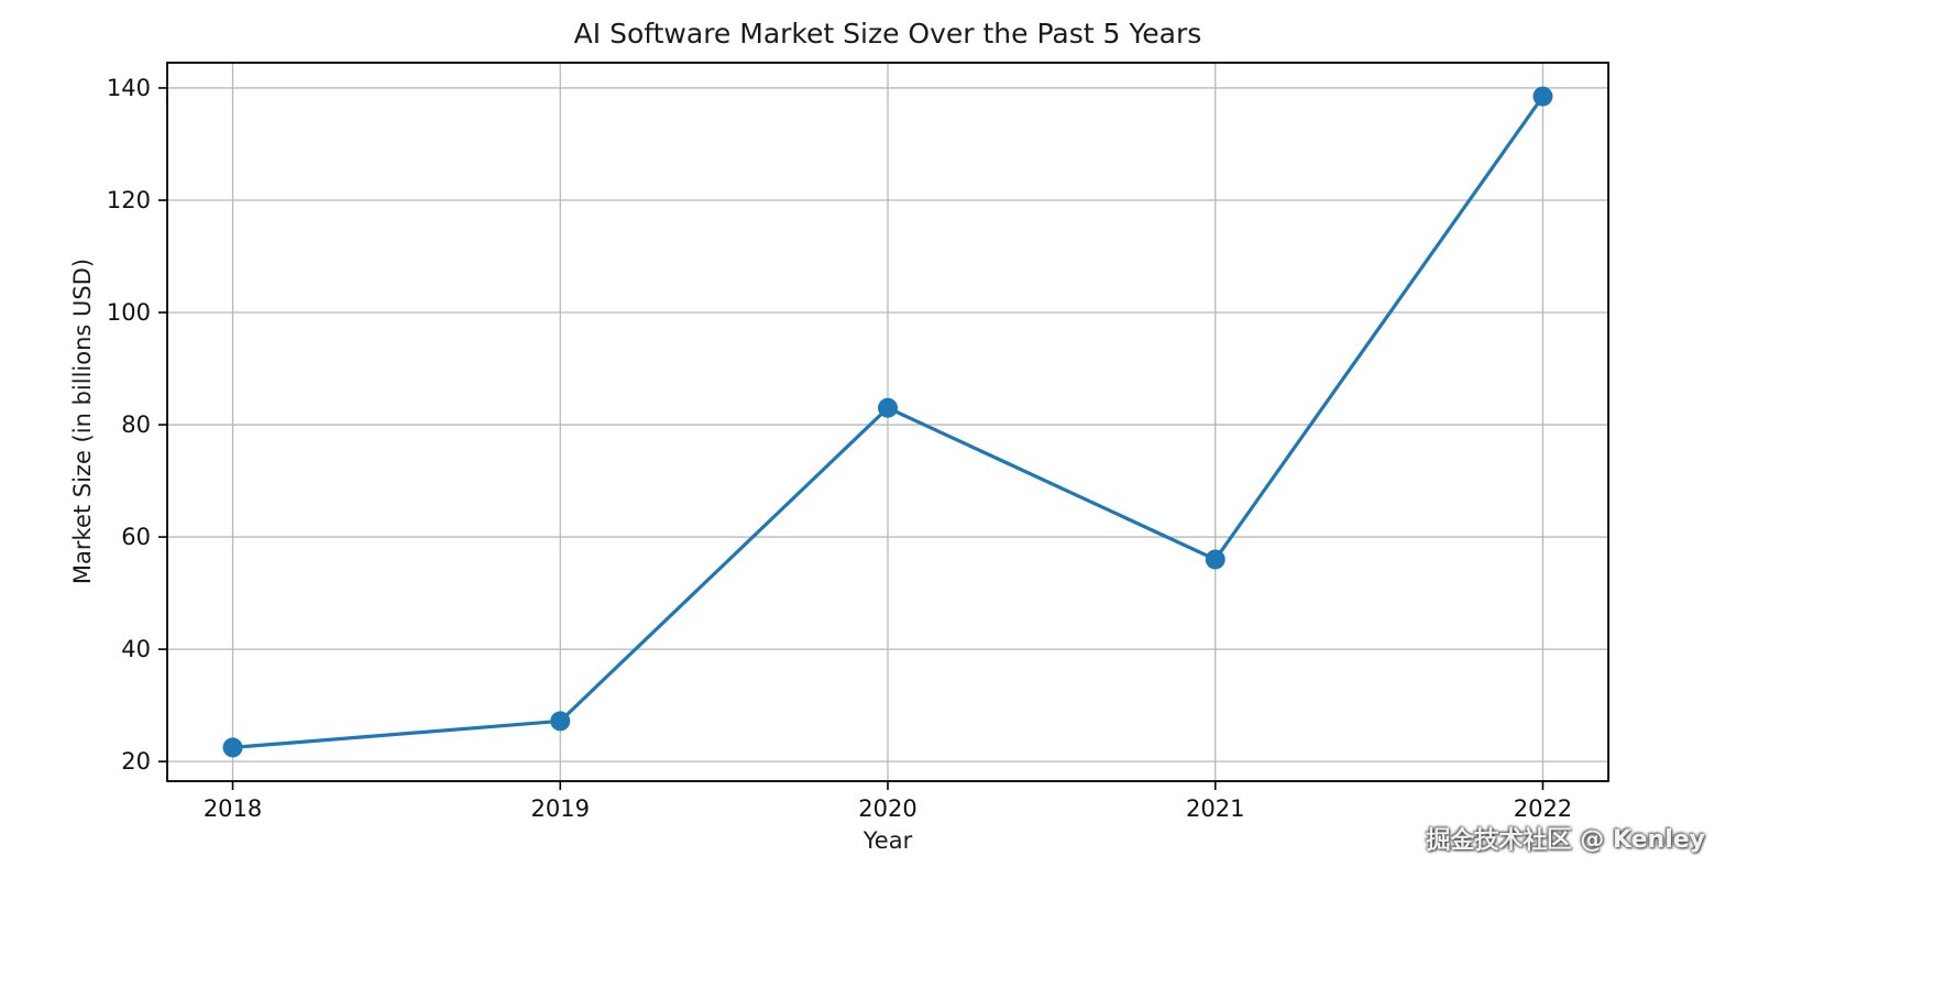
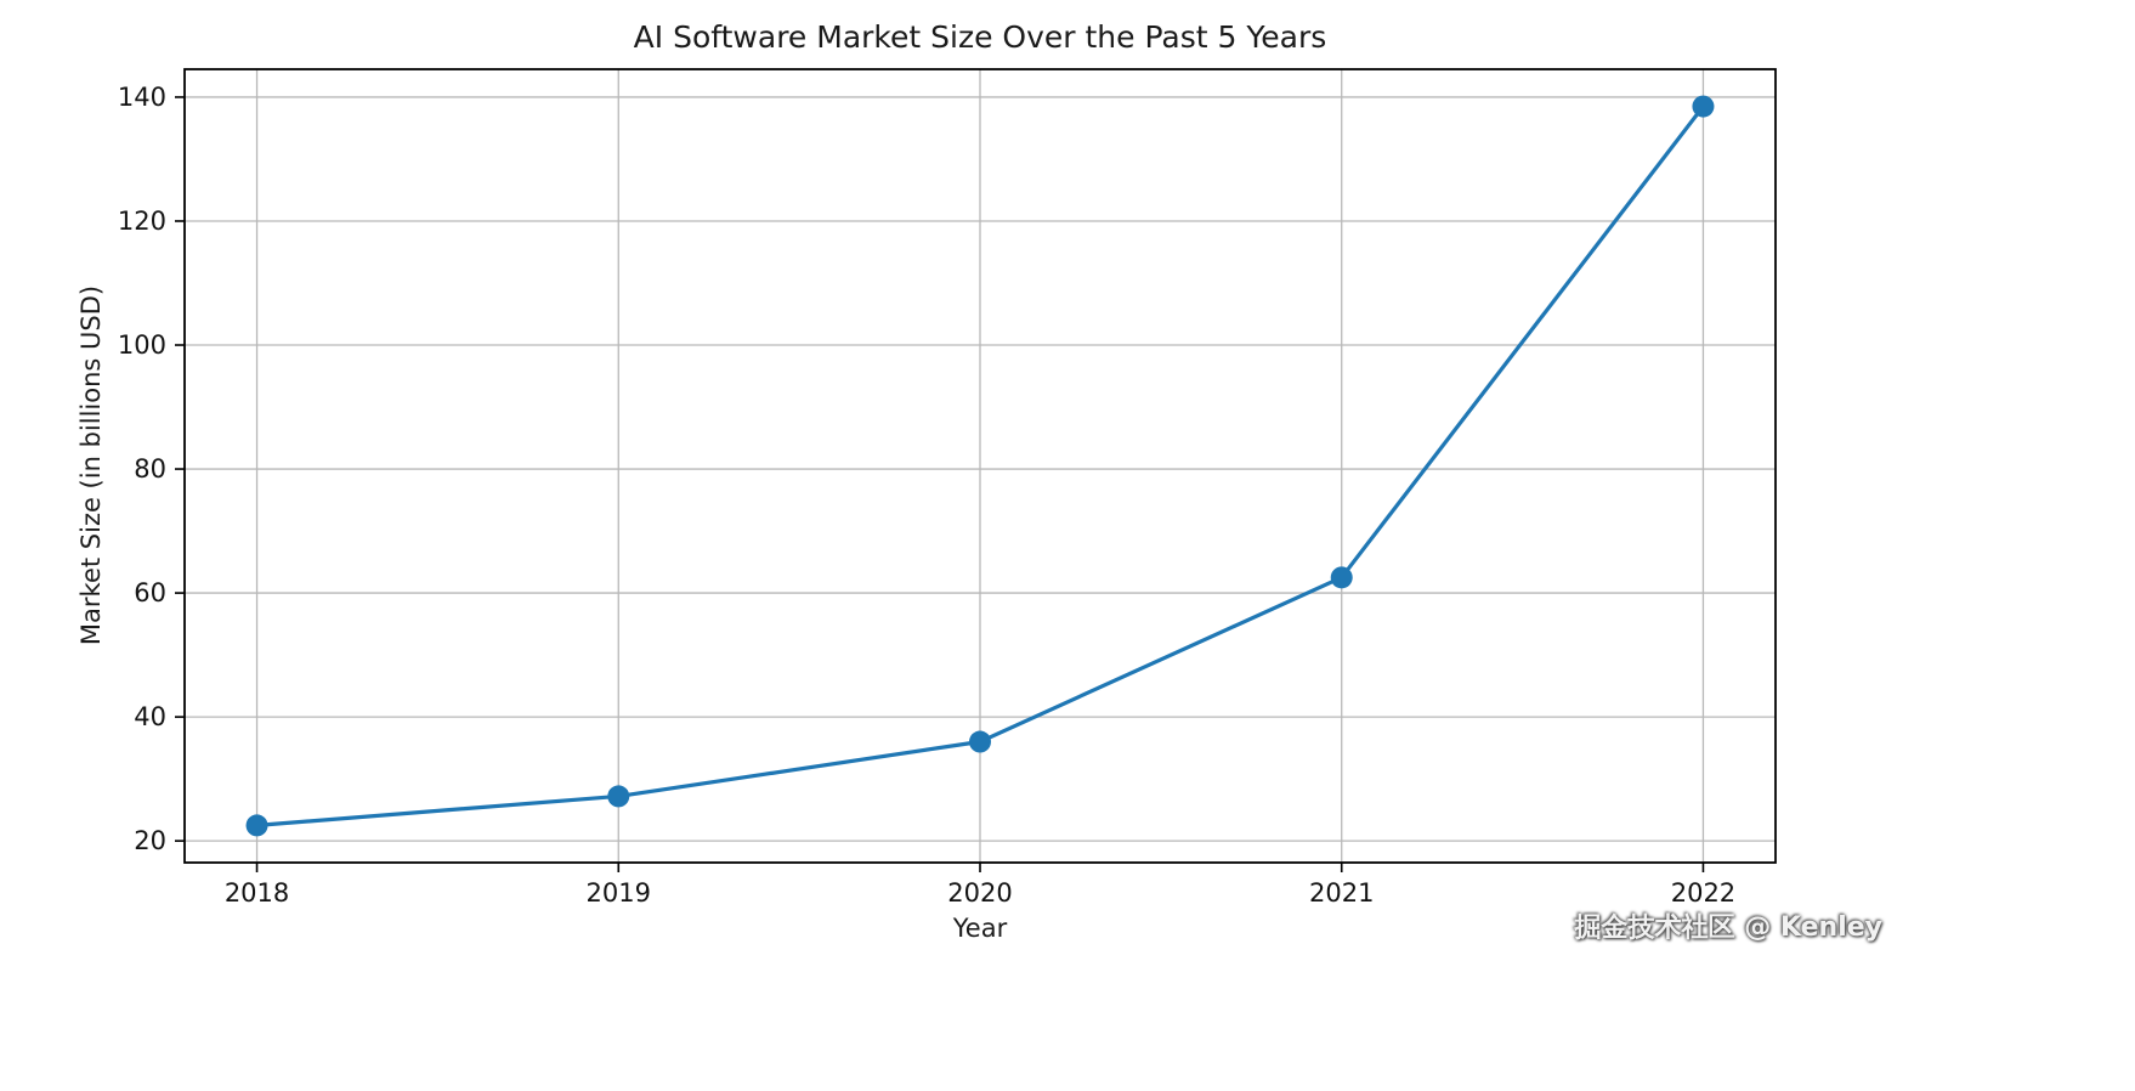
2020: 83 -> 36
2021: 56 -> 62
